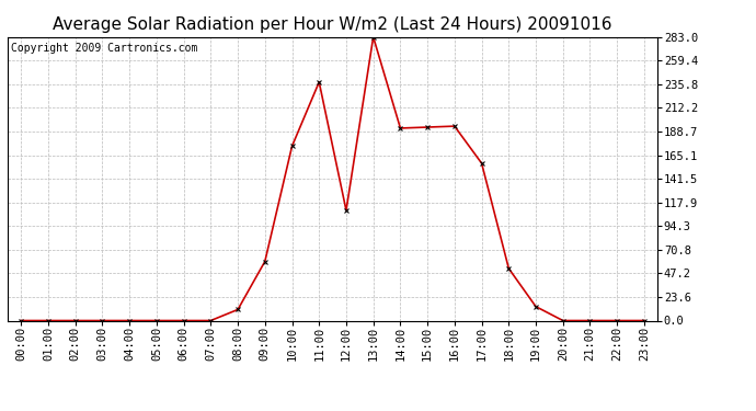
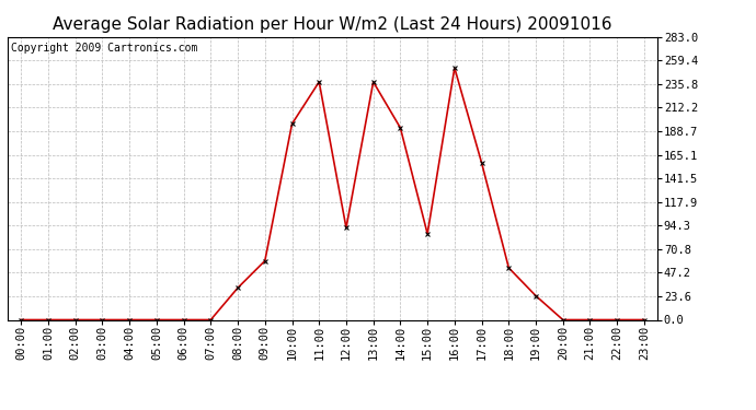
08:00: 11 -> 32
10:00: 174 -> 196
12:00: 110 -> 92
13:00: 283 -> 238
15:00: 193 -> 86
16:00: 194 -> 252
19:00: 14 -> 24
